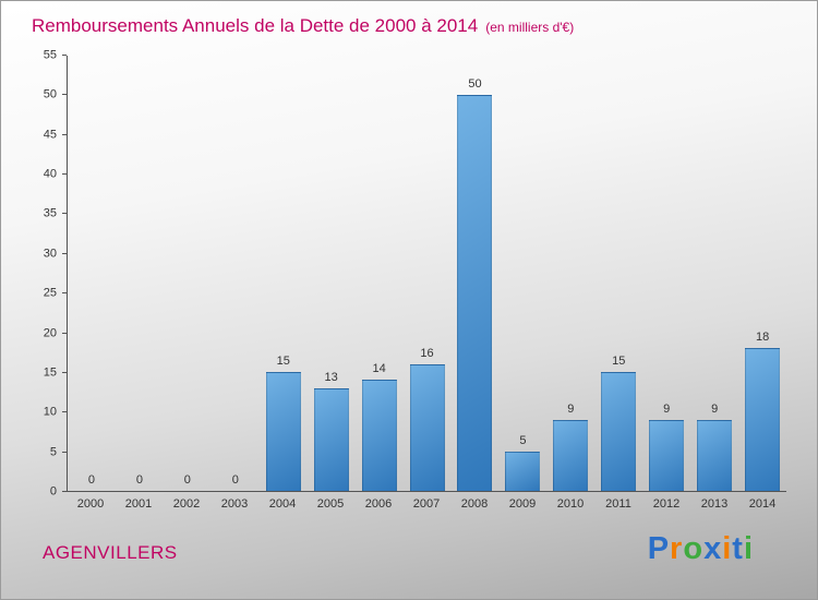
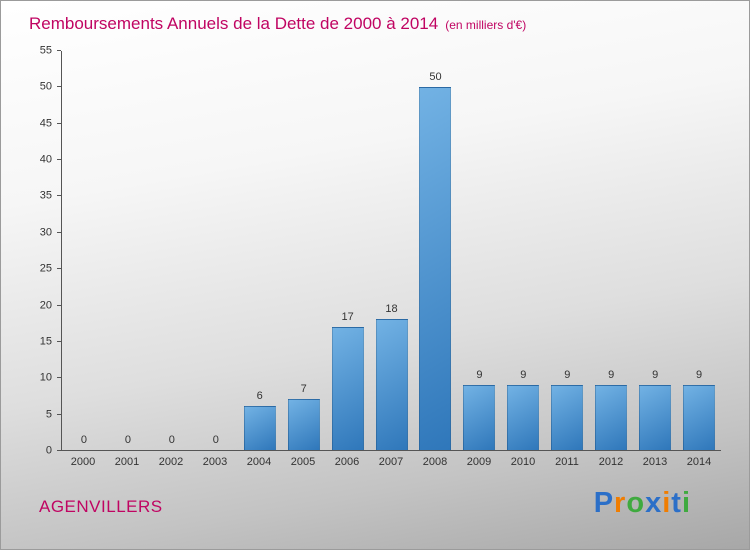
2004: 15 -> 6
2005: 13 -> 7
2006: 14 -> 17
2007: 16 -> 18
2009: 5 -> 9
2011: 15 -> 9
2014: 18 -> 9
